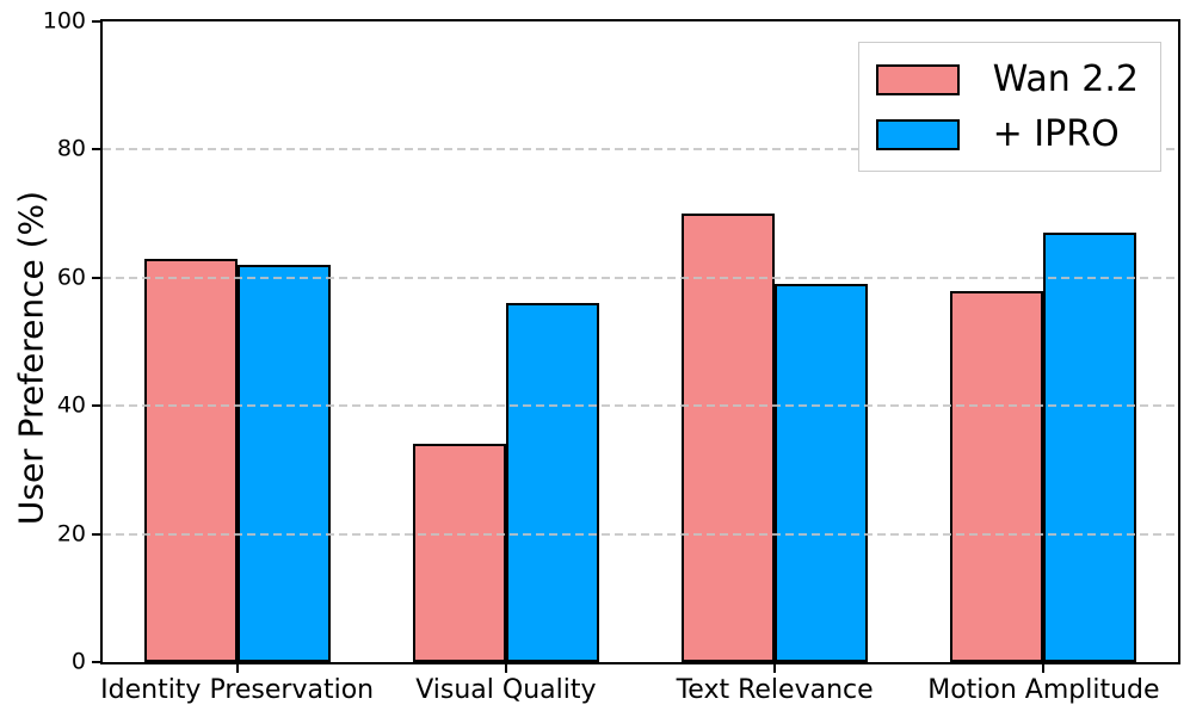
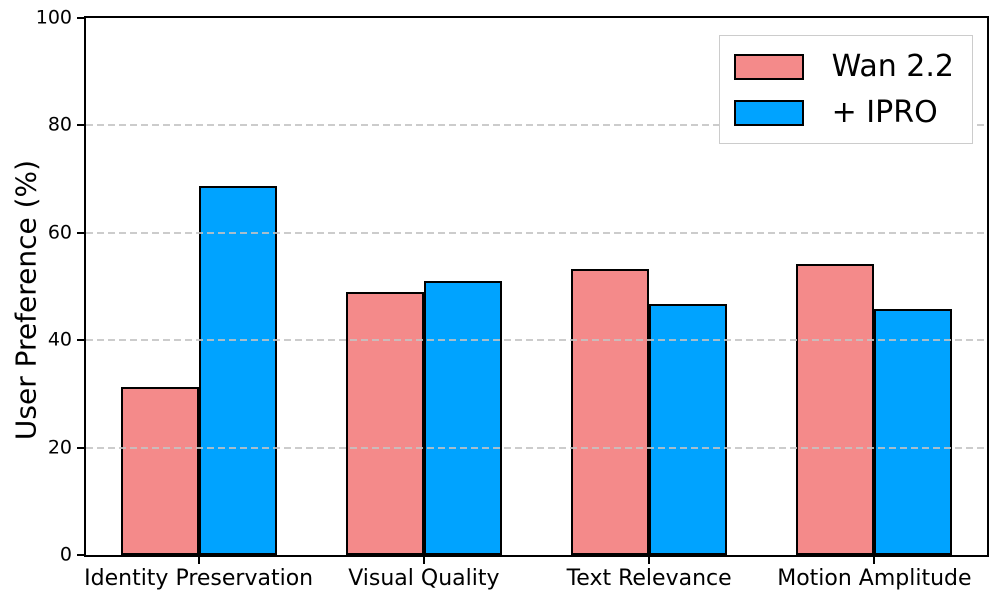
Wan 2.2/Identity Preservation: 63 -> 31
+ IPRO/Identity Preservation: 62 -> 69
Wan 2.2/Visual Quality: 34 -> 49
+ IPRO/Visual Quality: 56 -> 51
Wan 2.2/Text Relevance: 70 -> 53
+ IPRO/Text Relevance: 59 -> 47
Wan 2.2/Motion Amplitude: 58 -> 54
+ IPRO/Motion Amplitude: 67 -> 46
